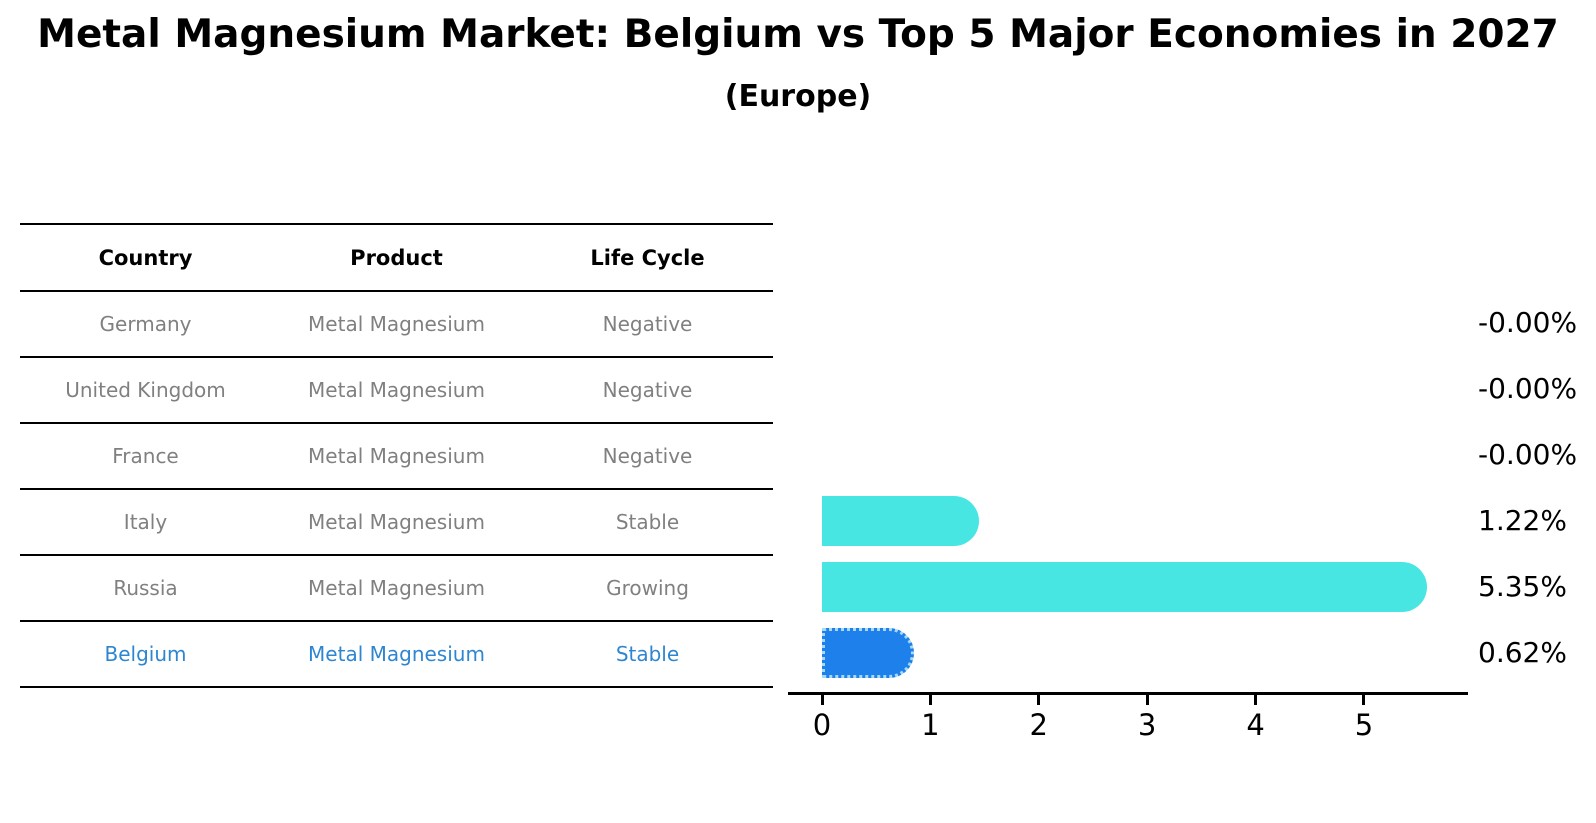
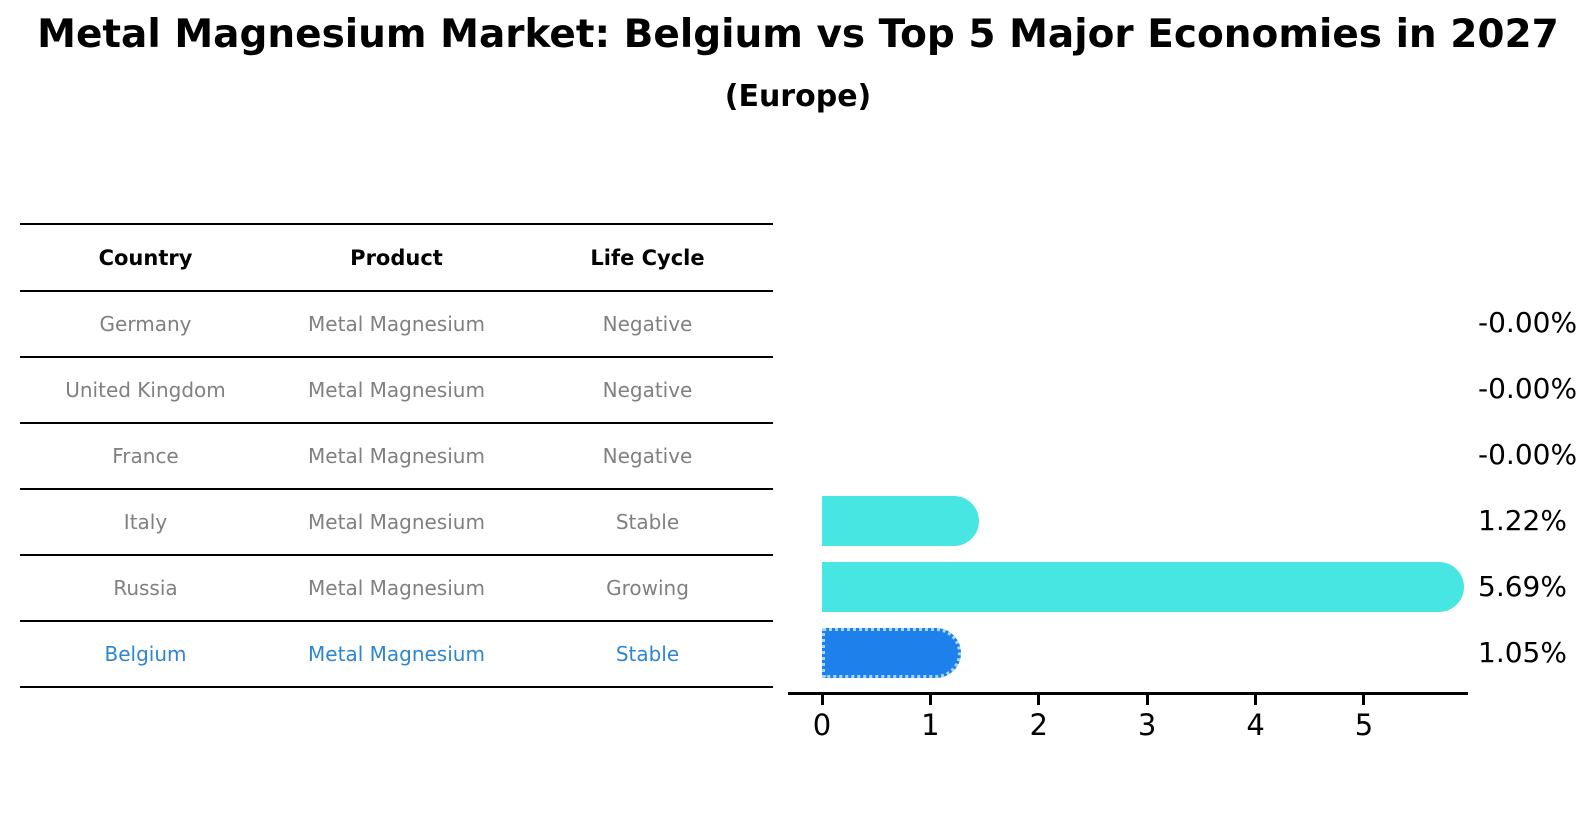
Russia: 5.35% -> 5.69%
Belgium: 0.62% -> 1.05%
